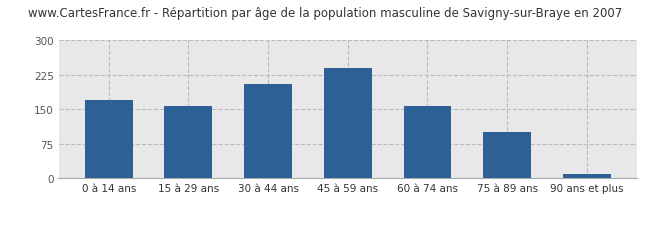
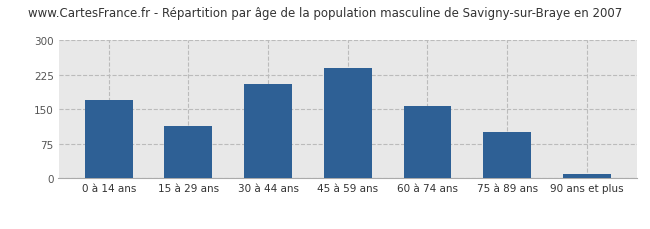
15 à 29 ans: 158 -> 115
